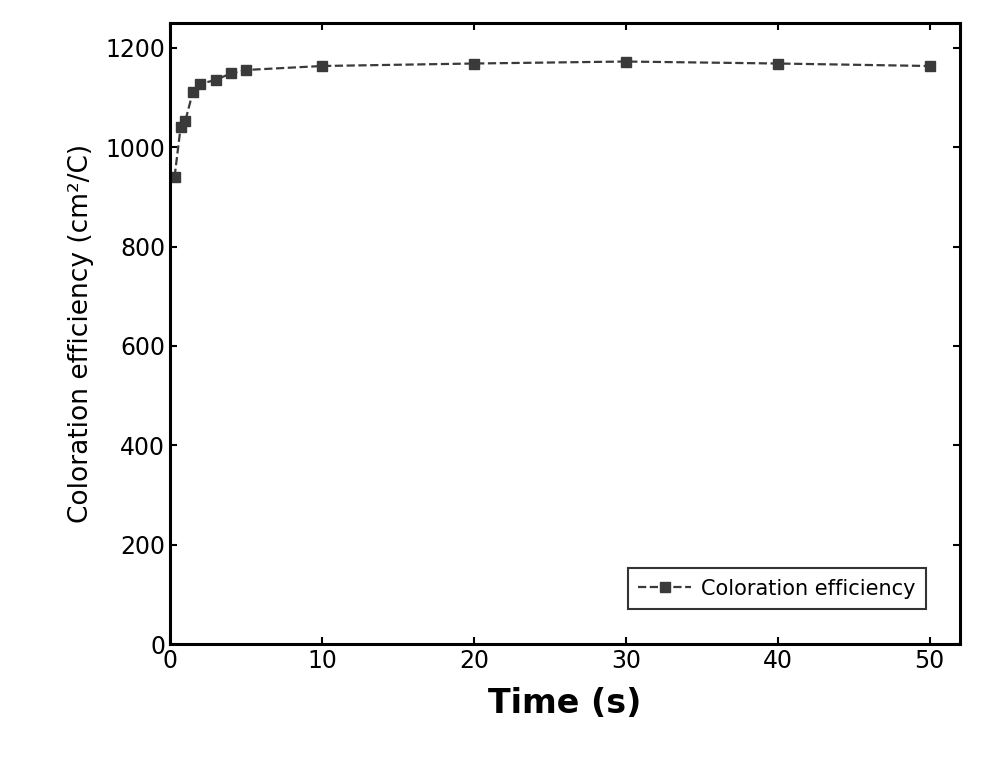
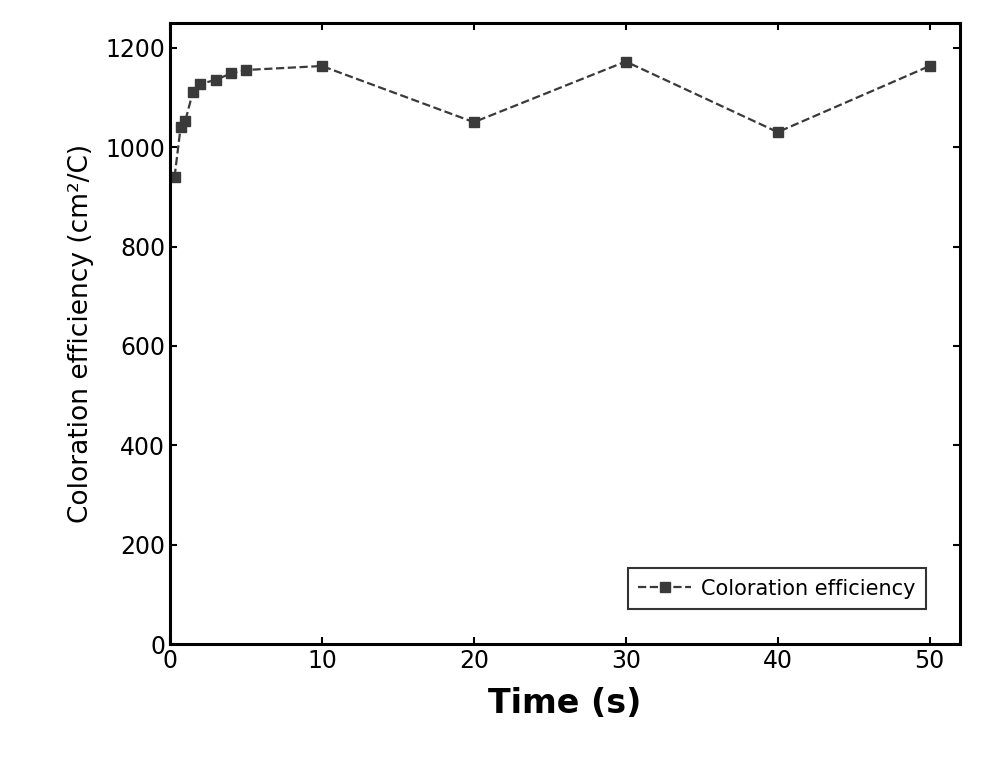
20: 1168 -> 1050
40: 1168 -> 1030
